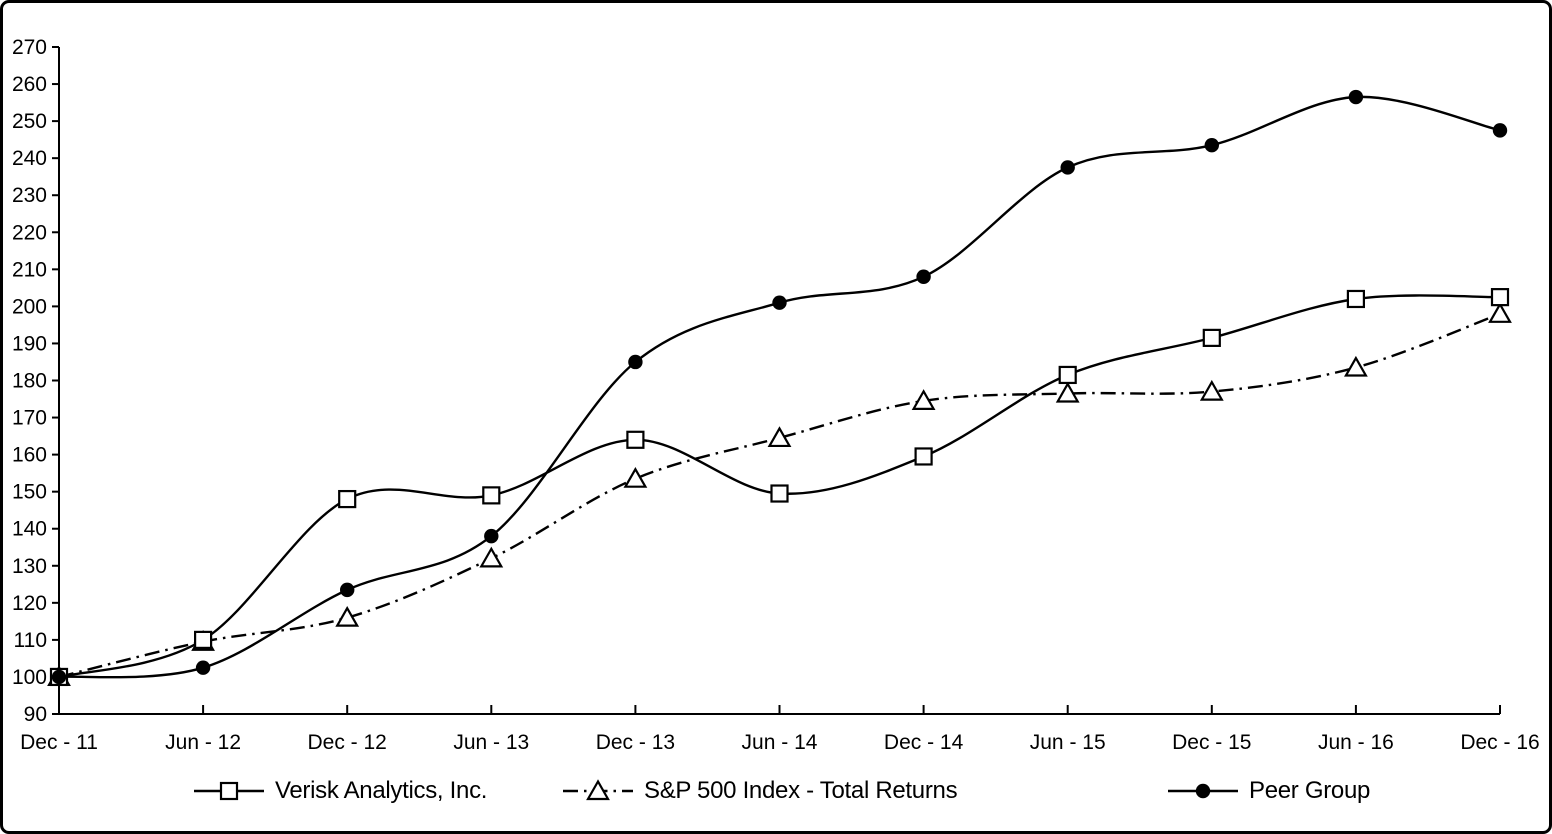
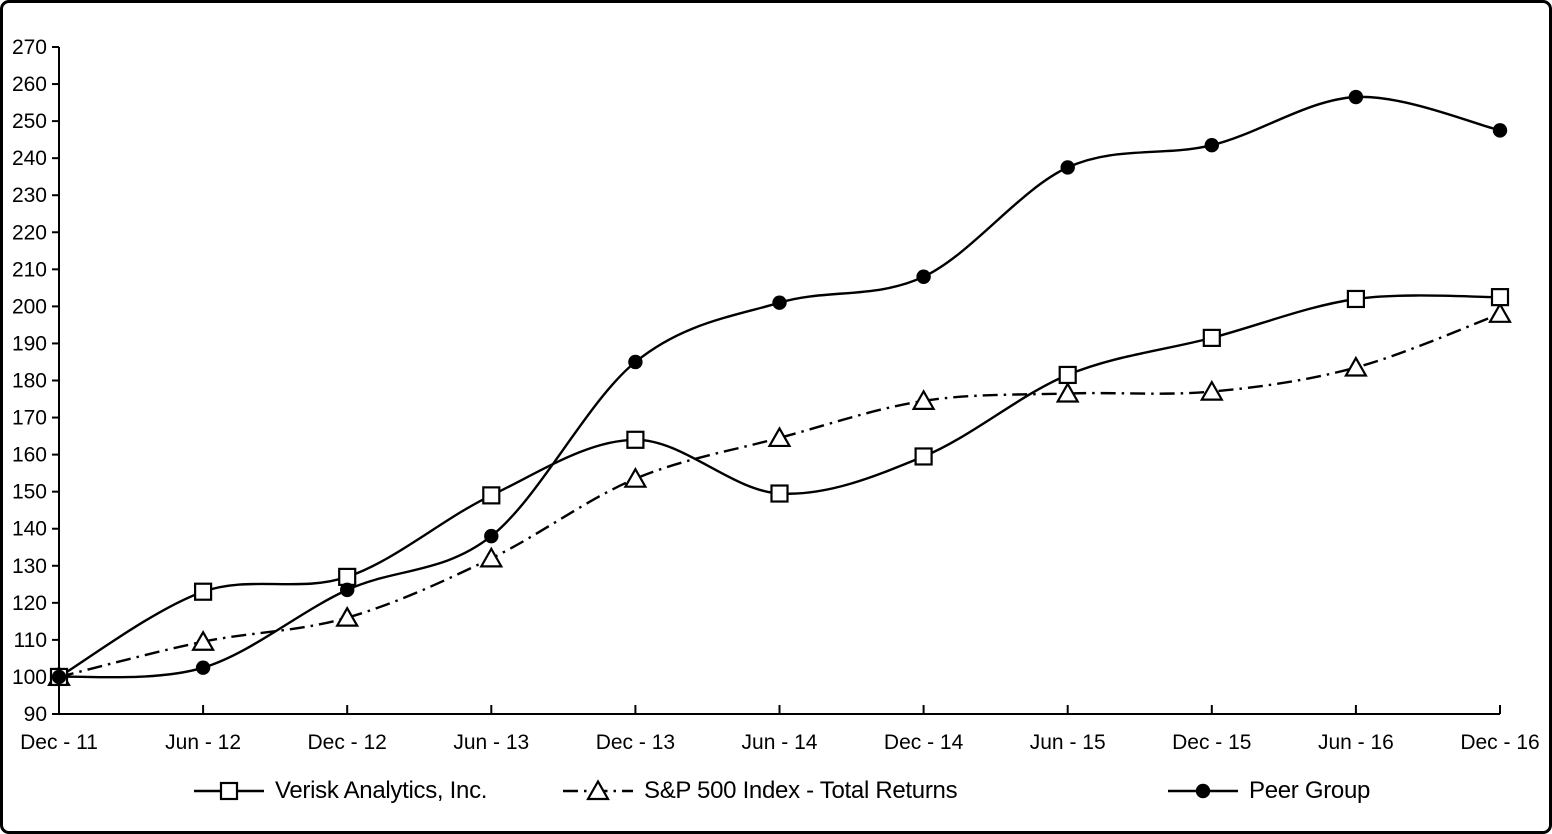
Verisk Analytics, Inc./Jun - 12: 110 -> 123
Verisk Analytics, Inc./Dec - 12: 148 -> 127
